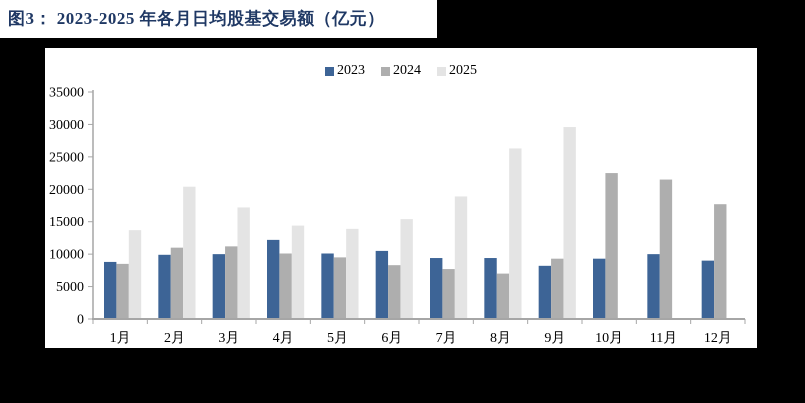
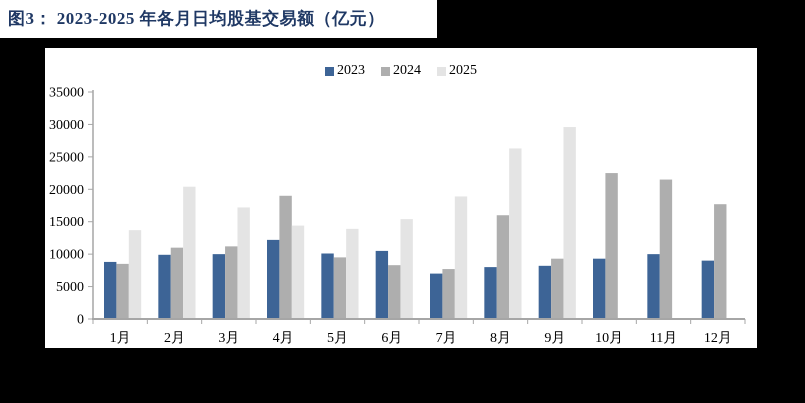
2024/4月: 10000 -> 19000
2023/7月: 9000 -> 7000
2023/8月: 9000 -> 8000
2024/8月: 7000 -> 16000
